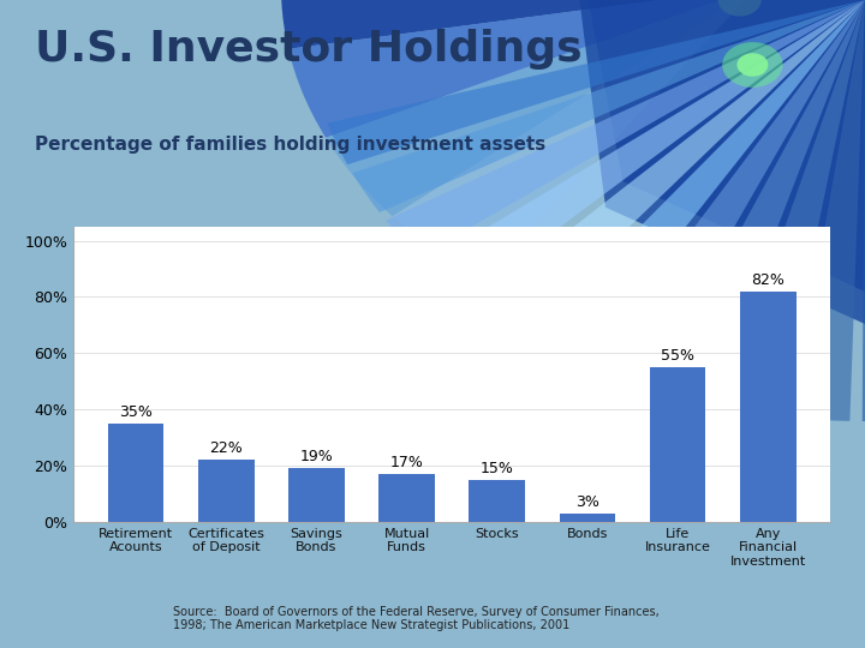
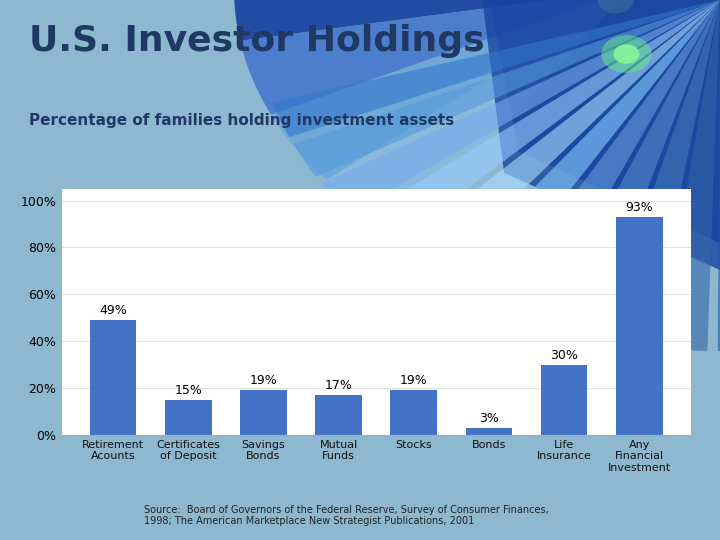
Retirement Acounts: 35% -> 49%
Certificates of Deposit: 22% -> 15%
Stocks: 15% -> 19%
Life Insurance: 55% -> 30%
Any Financial Investment: 82% -> 93%
